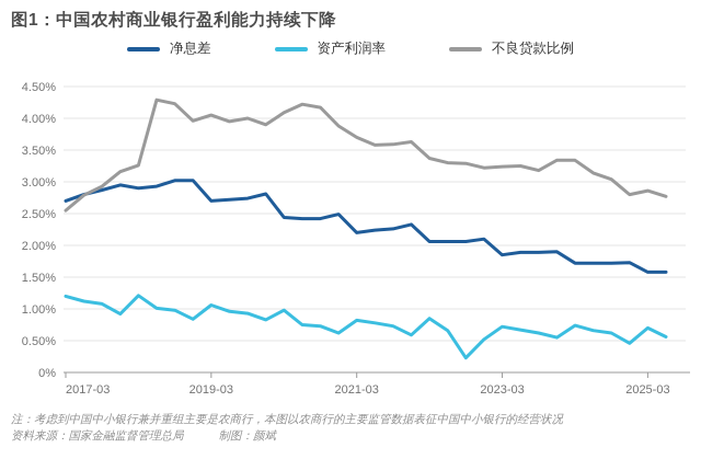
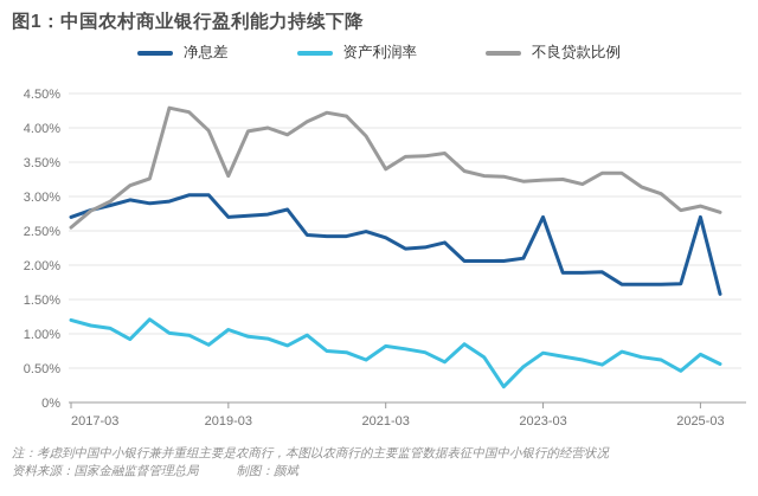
不良贷款比例/2019-03: 4.0% -> 3.3%
净息差/2021-03: 2.2% -> 2.4%
不良贷款比例/2021-03: 3.7% -> 3.4%
净息差/2023-03: 1.9% -> 2.7%
净息差/2025-03: 1.6% -> 2.7%
